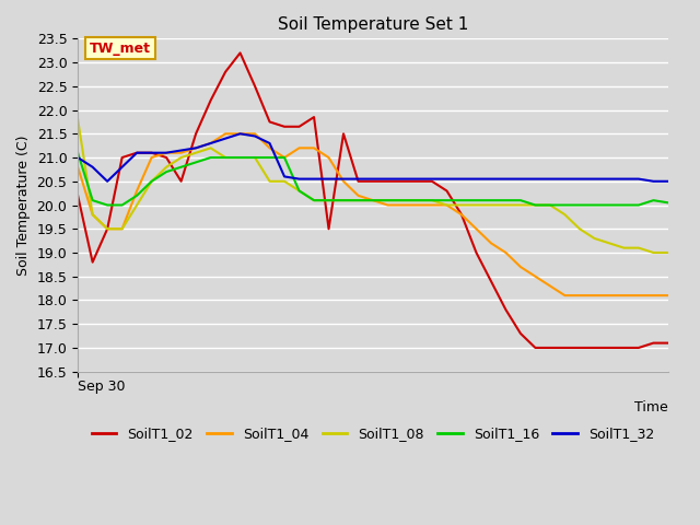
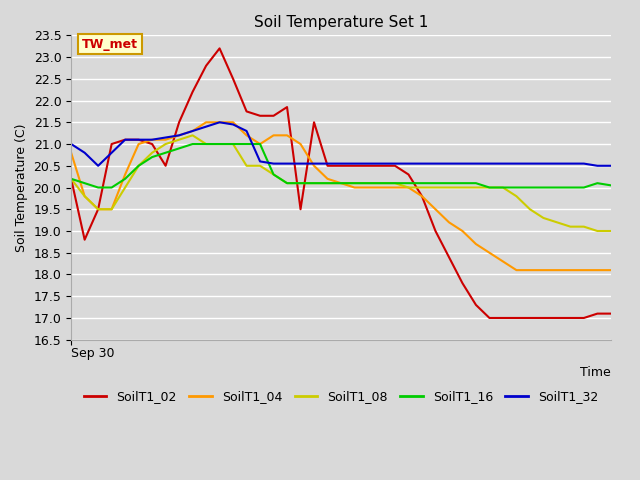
SoilT1_08/Sep 30: 21.8 -> 20.2
SoilT1_16/Sep 30: 21.10 -> 20.20
